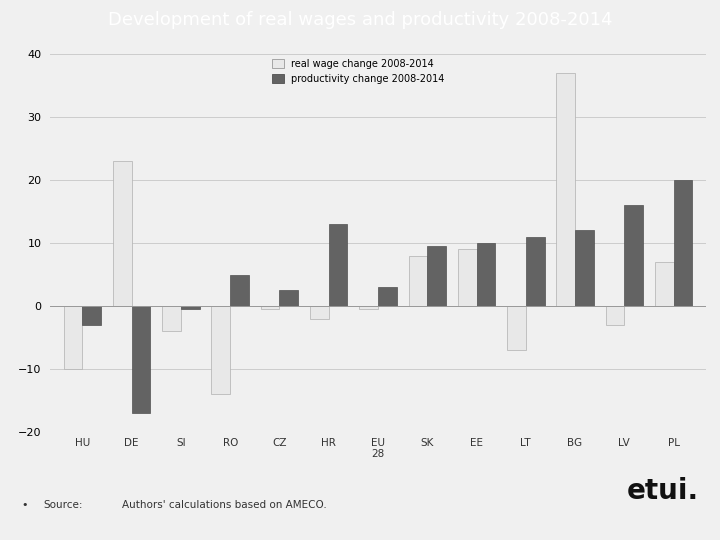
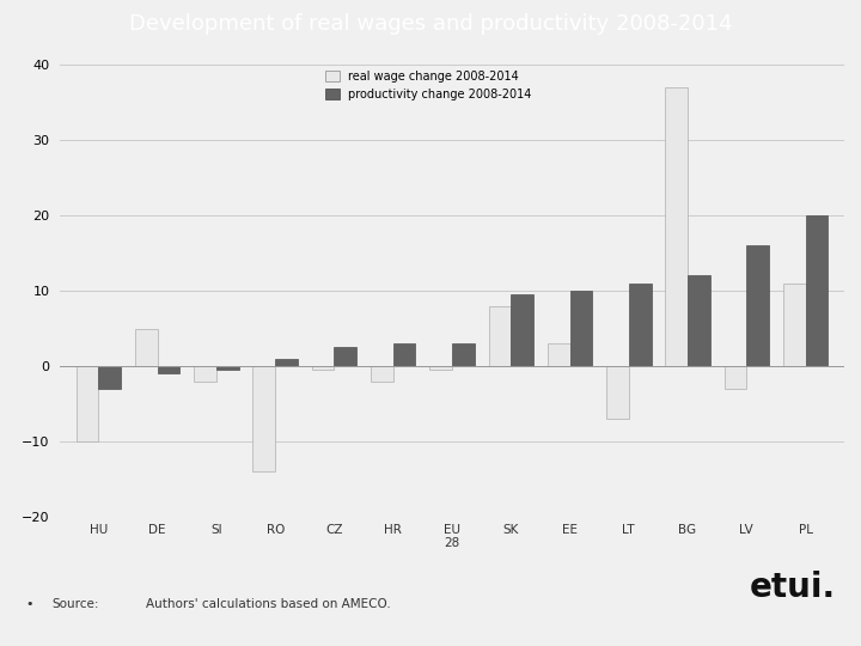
real wage change 2008-2014/DE: 23.0 -> 5.0
productivity change 2008-2014/DE: -17.0 -> -1.0
real wage change 2008-2014/SI: -4.0 -> -2.0
productivity change 2008-2014/RO: 5.0 -> 1.0
productivity change 2008-2014/HR: 13.0 -> 3.0
real wage change 2008-2014/EE: 9.0 -> 3.0
real wage change 2008-2014/PL: 7.0 -> 11.0
